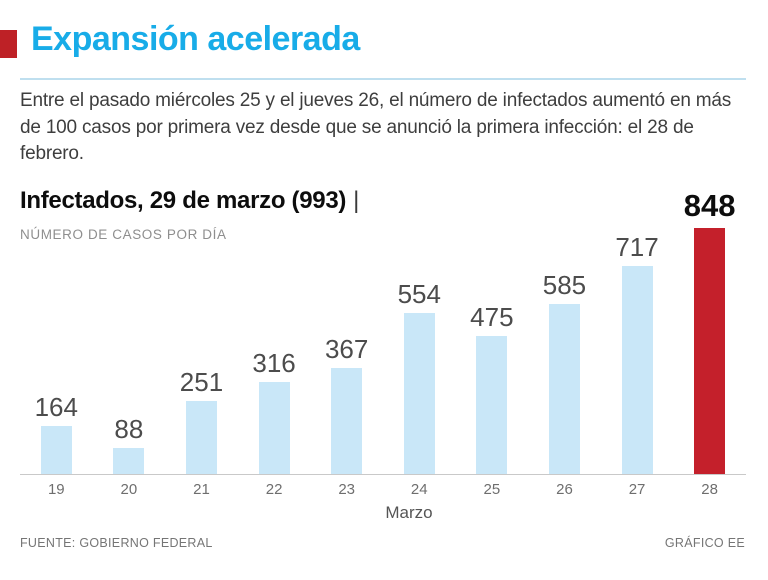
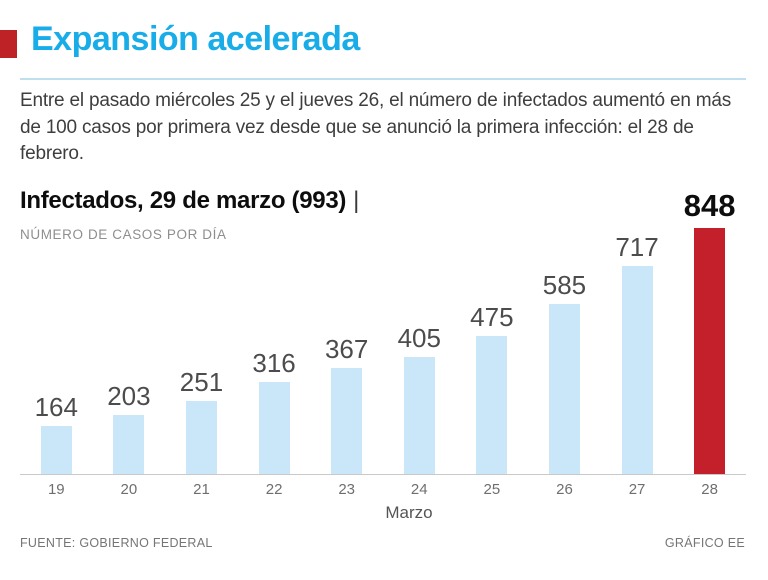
20: 88 -> 203
24: 554 -> 405
